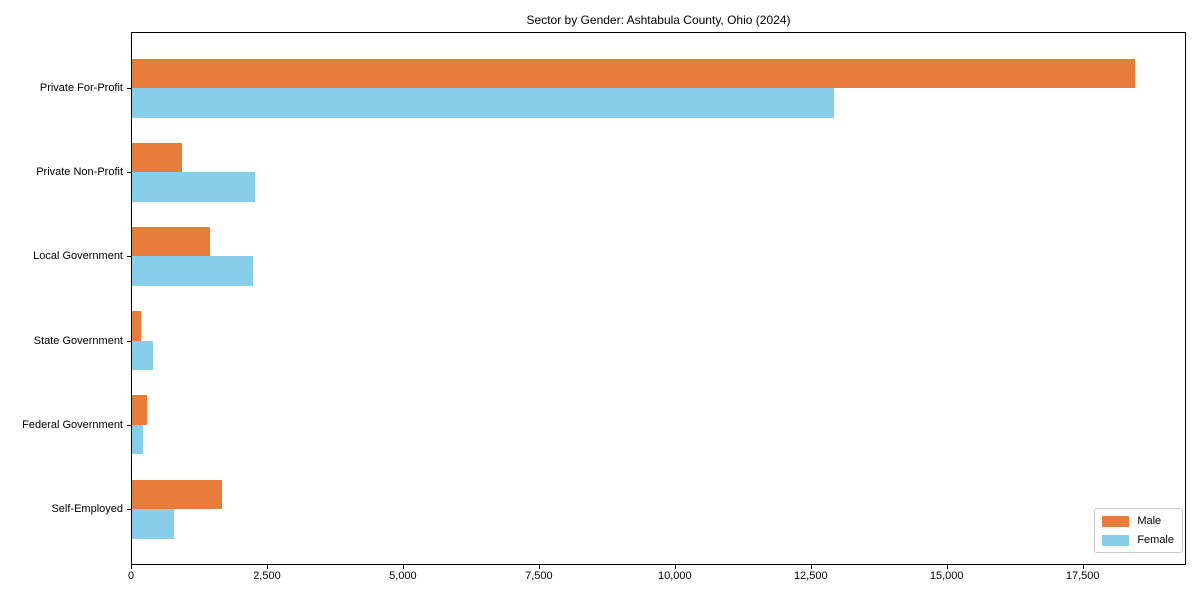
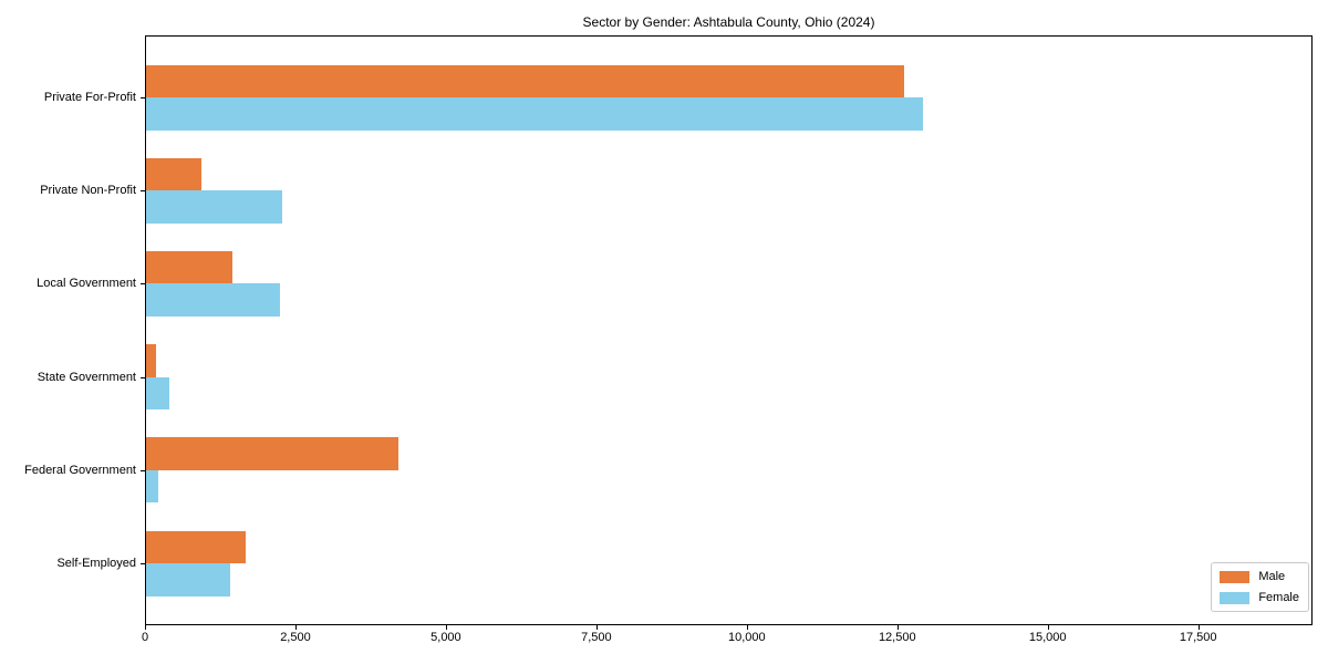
Male/Private For-Profit: 18400 -> 12600
Male/Federal Government: 300 -> 4200
Female/Self-Employed: 800 -> 1400
